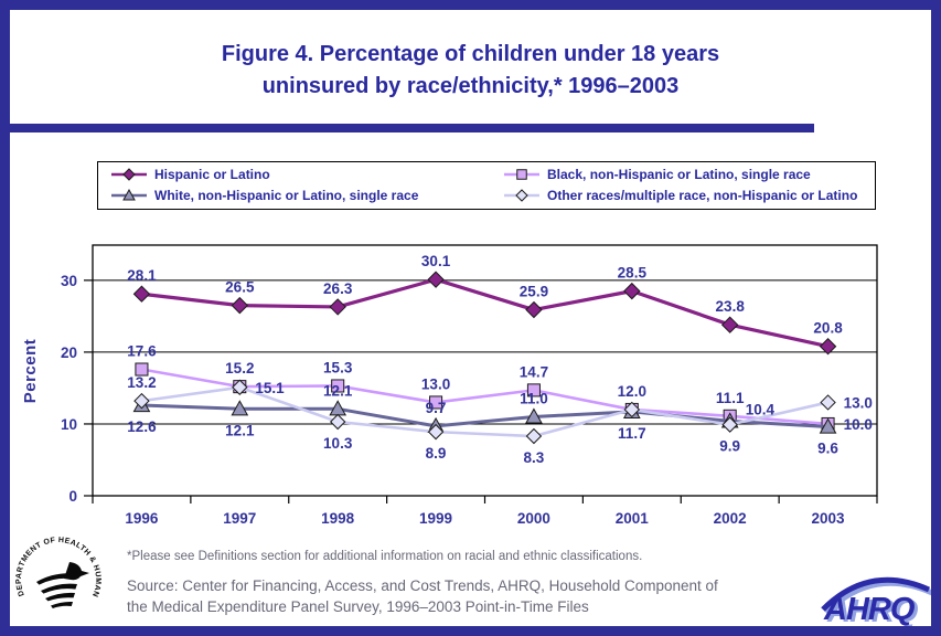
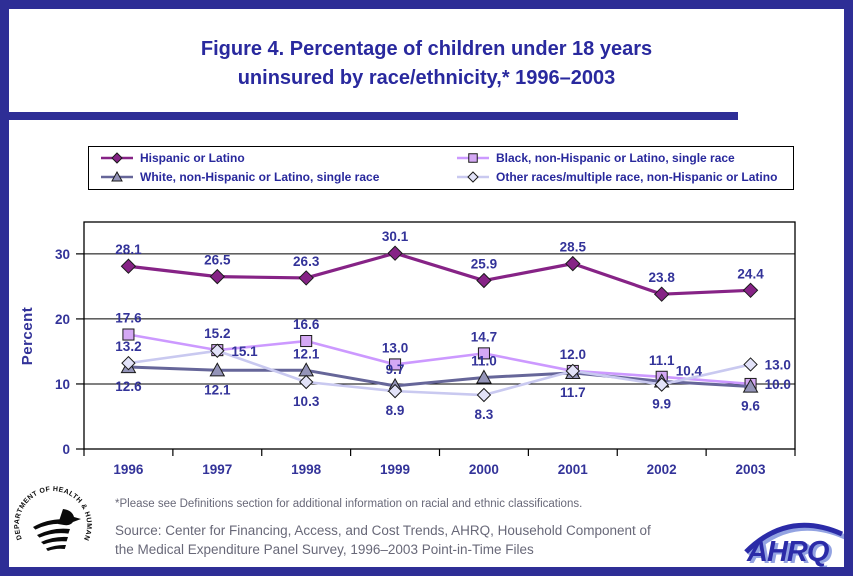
Black, non-Hispanic or Latino, single race/1998: 15.3 -> 16.6
Hispanic or Latino/2003: 20.8 -> 24.4
